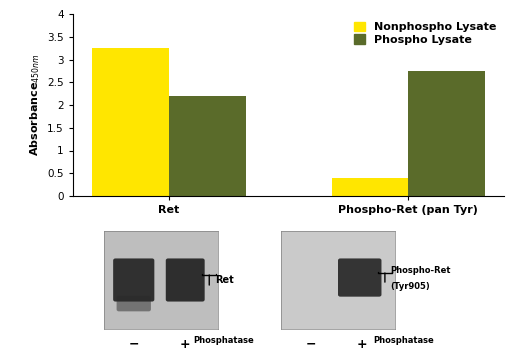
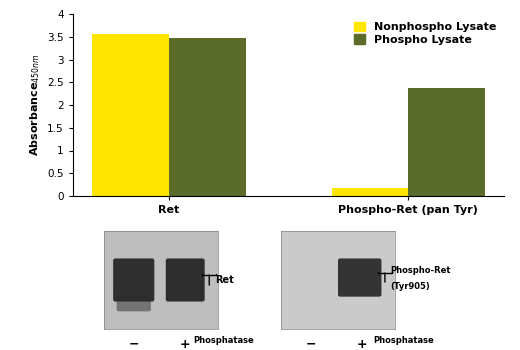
Nonphospho Lysate/Ret: 3.25 -> 3.57
Phospho Lysate/Ret: 2.20 -> 3.47
Nonphospho Lysate/Phospho-Ret (pan Tyr): 0.40 -> 0.17
Phospho Lysate/Phospho-Ret (pan Tyr): 2.75 -> 2.38
